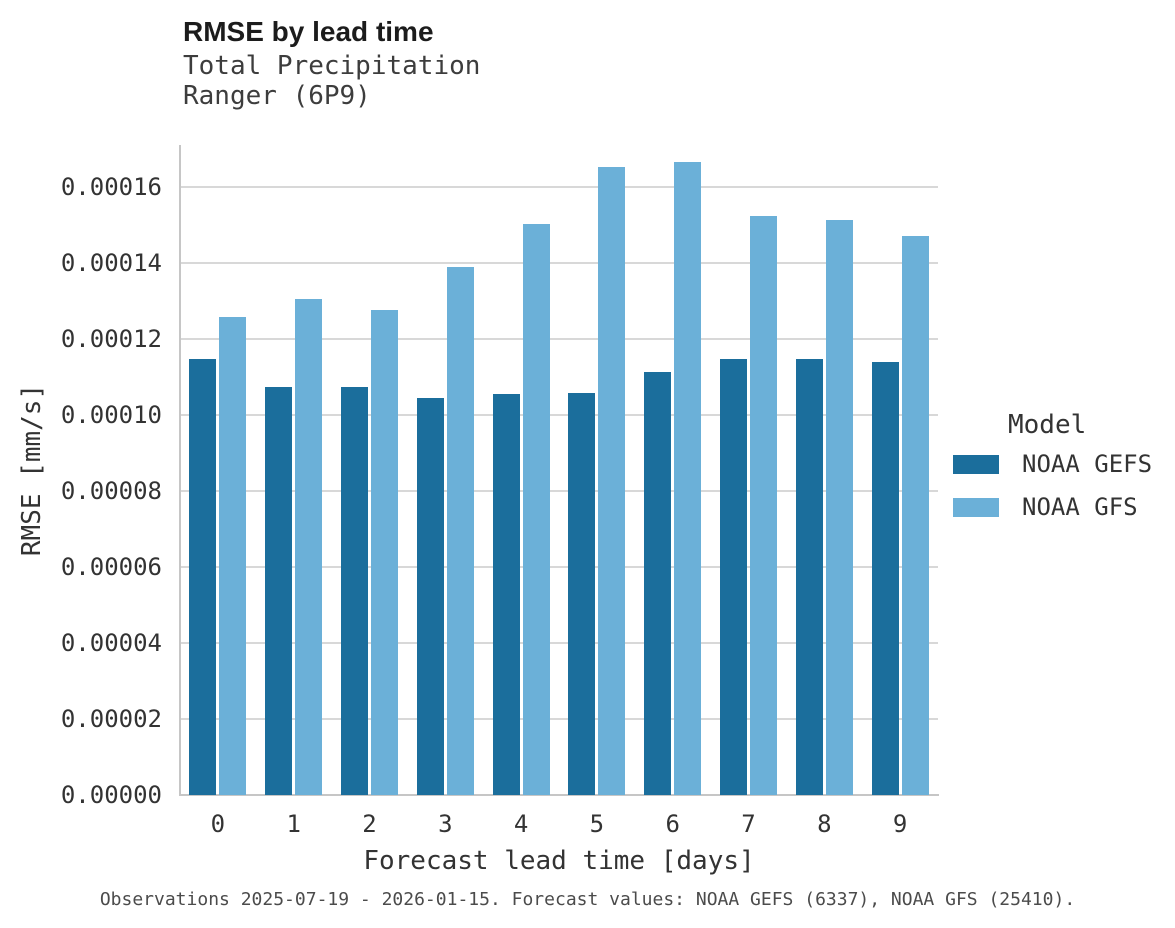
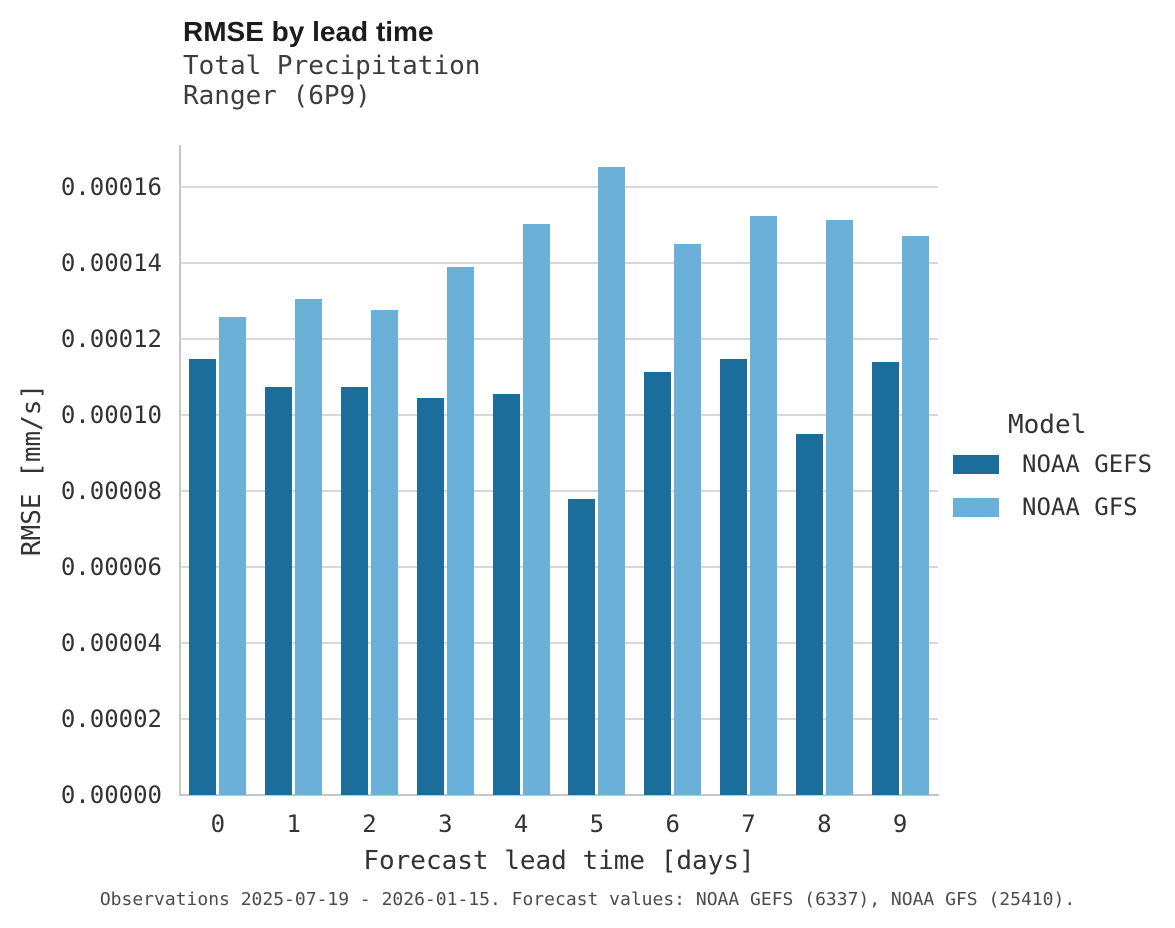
NOAA GEFS/5: 0.000106 -> 0.000078
NOAA GFS/6: 0.000166 -> 0.000145
NOAA GEFS/8: 0.000115 -> 0.000095
